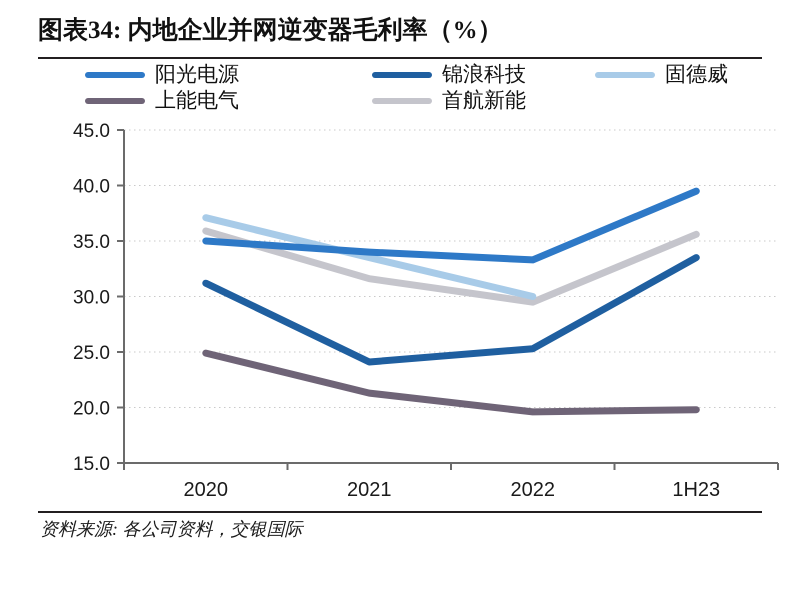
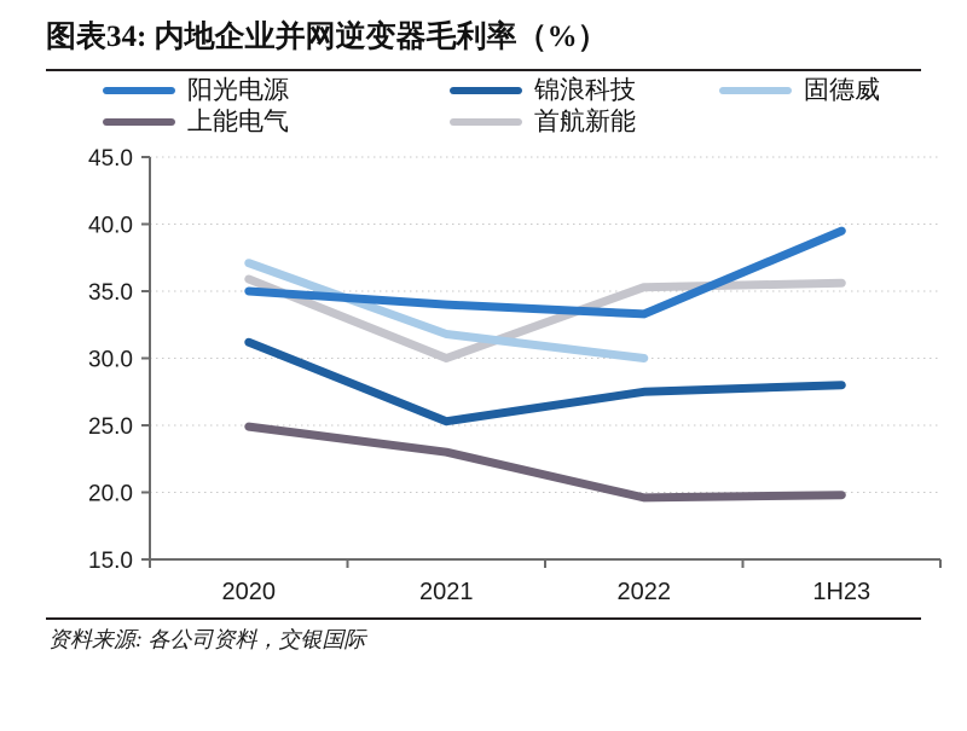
锦浪科技/2021: 24.1 -> 25.3
固德威/2021: 33.5 -> 31.8
上能电气/2021: 21.3 -> 23.0
首航新能/2021: 31.6 -> 30.0
锦浪科技/2022: 25.3 -> 27.5
首航新能/2022: 29.5 -> 35.3
锦浪科技/1H23: 33.5 -> 28.0
